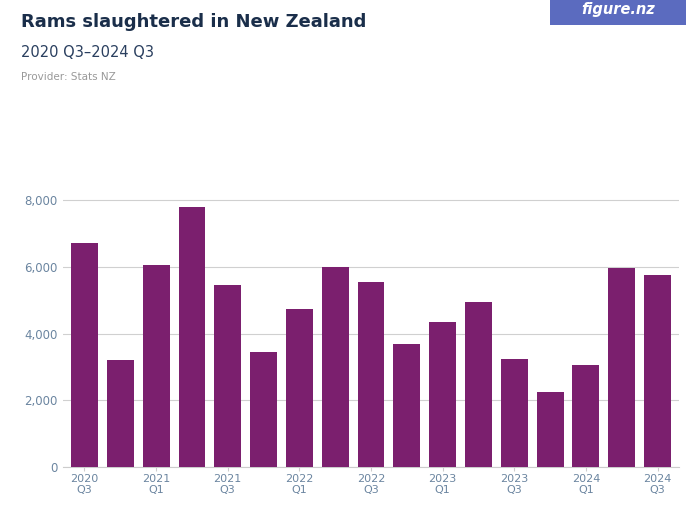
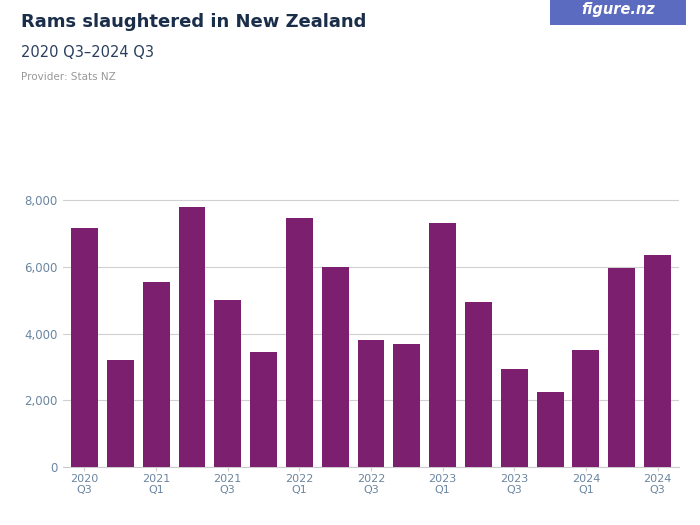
2020 Q3: 6,700 -> 7,150
2021 Q1: 6,050 -> 5,550
2021 Q3: 5,450 -> 5,000
2022 Q1: 4,750 -> 7,450
2022 Q3: 5,550 -> 3,800
2023 Q1: 4,350 -> 7,300
2023 Q3: 3,250 -> 2,950
2024 Q1: 3,050 -> 3,500
2024 Q3: 5,750 -> 6,350
